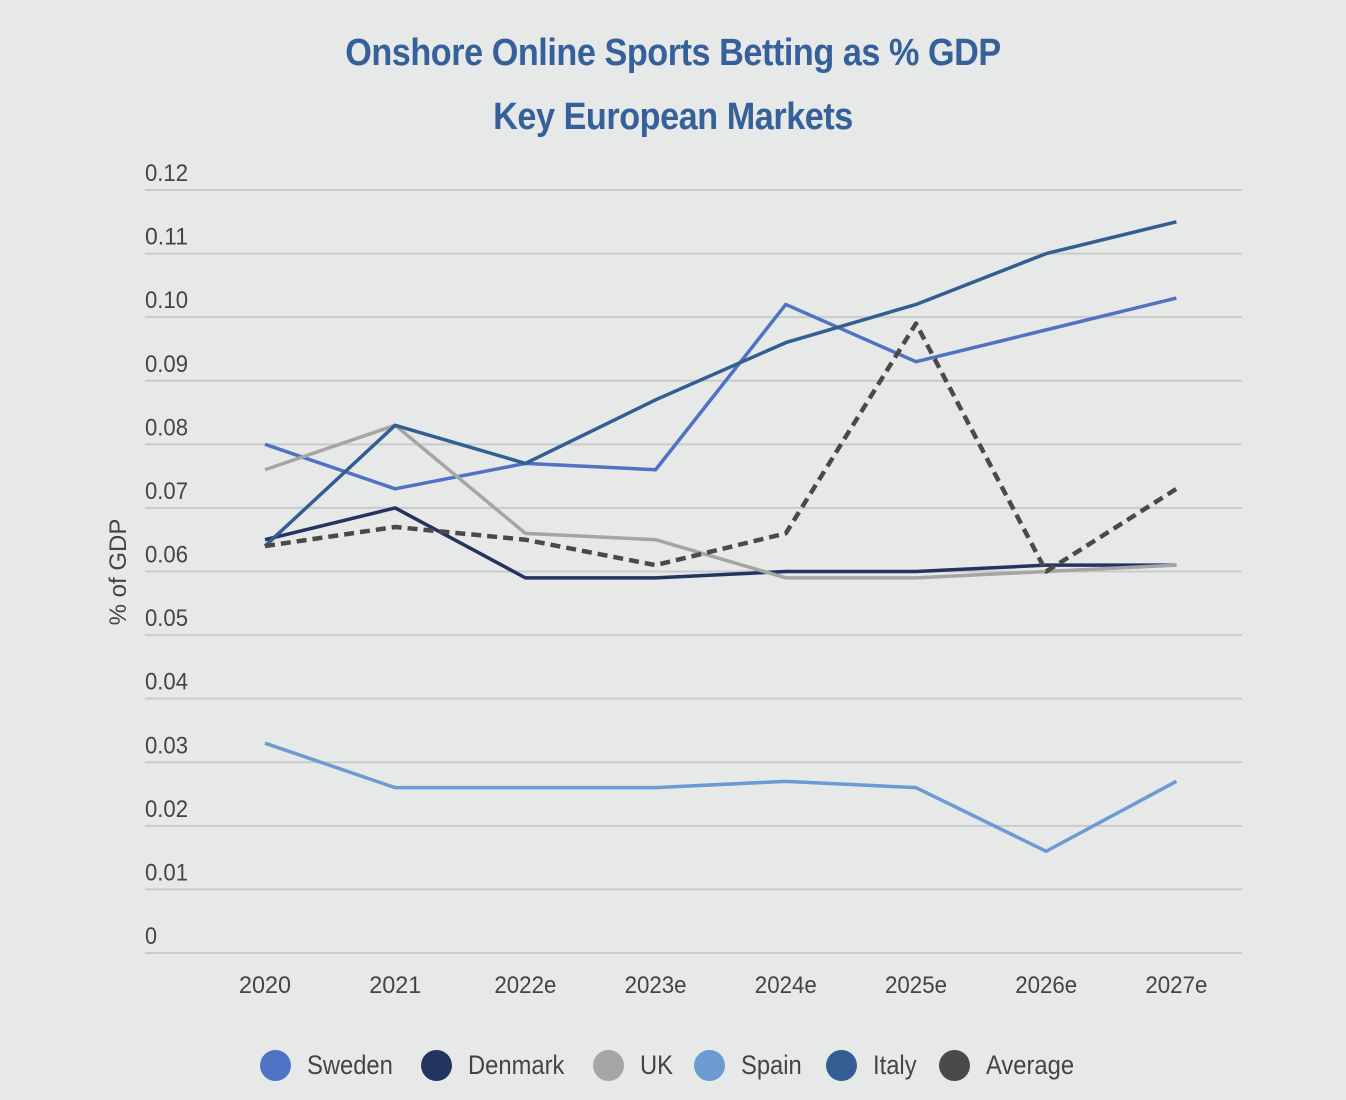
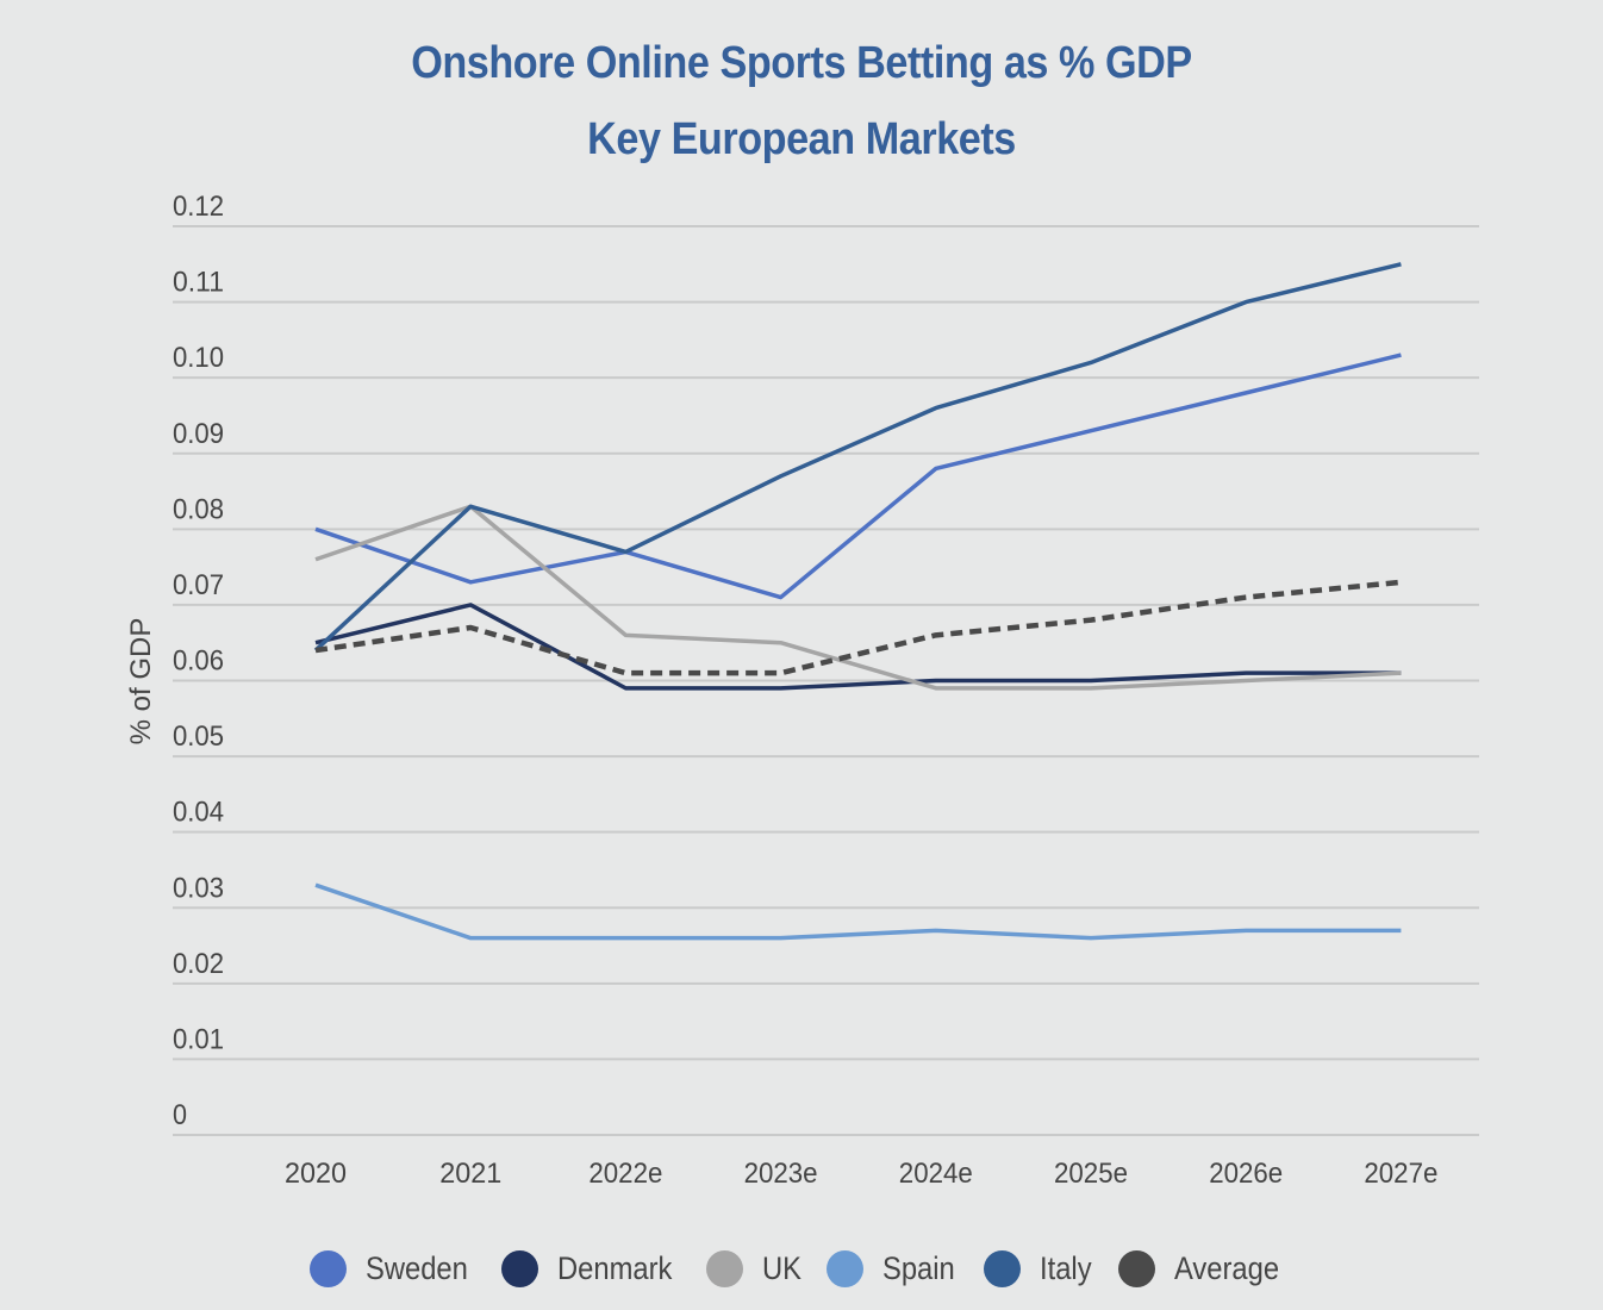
Average/2022e: 0.065 -> 0.061
Sweden/2023e: 0.076 -> 0.071
Sweden/2024e: 0.102 -> 0.088
Average/2025e: 0.099 -> 0.068
Spain/2026e: 0.016 -> 0.027
Average/2026e: 0.060 -> 0.071
